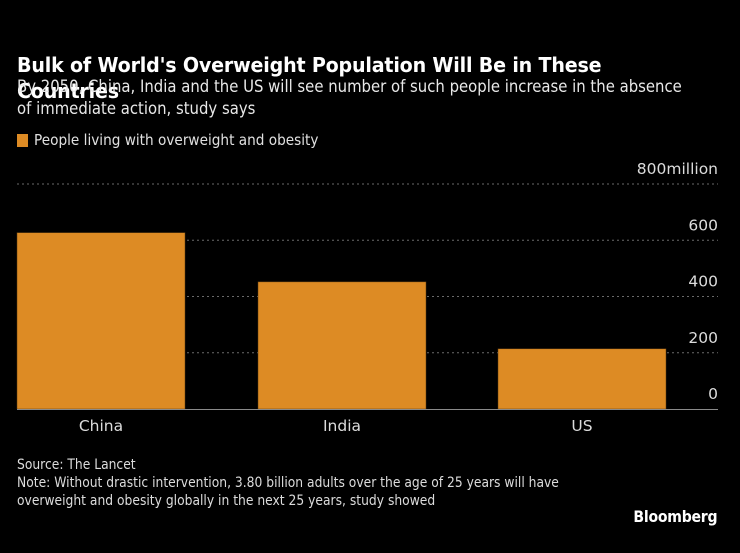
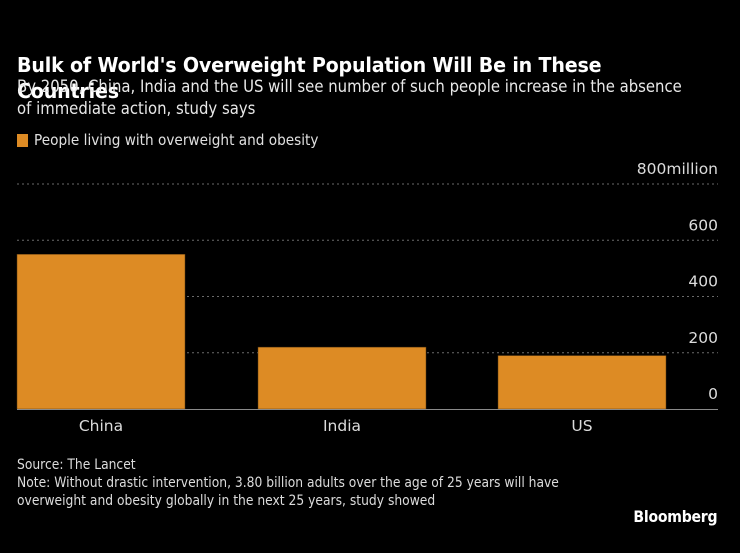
China: 630 -> 550
India: 450 -> 220
US: 210 -> 190
